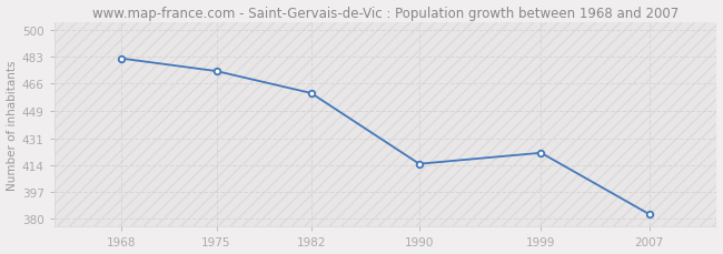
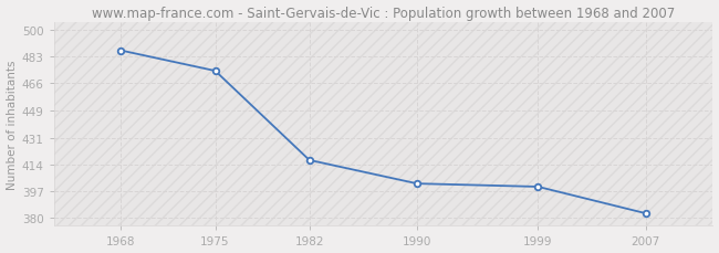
1968: 482 -> 487
1982: 460 -> 417
1990: 415 -> 402
1999: 422 -> 400
